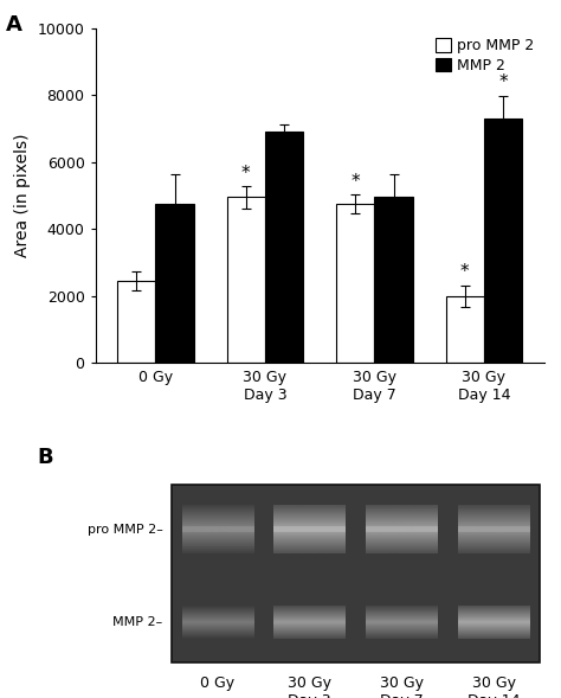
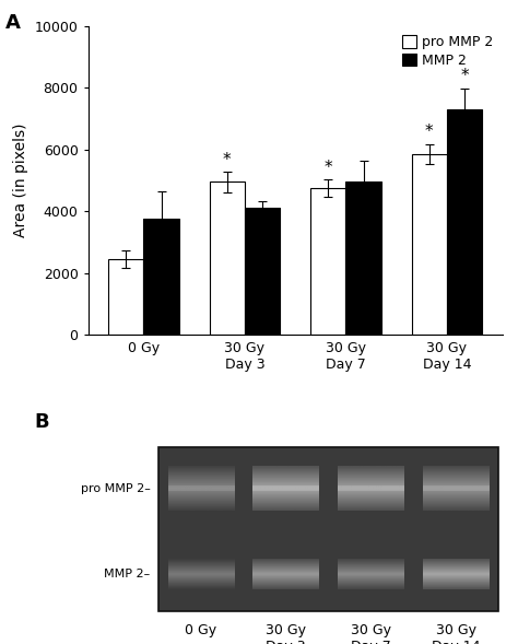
MMP 2/0 Gy: 4750 -> 3750
MMP 2/30 Gy Day 3: 6900 -> 4100
pro MMP 2/30 Gy Day 14: 2000 -> 5850
